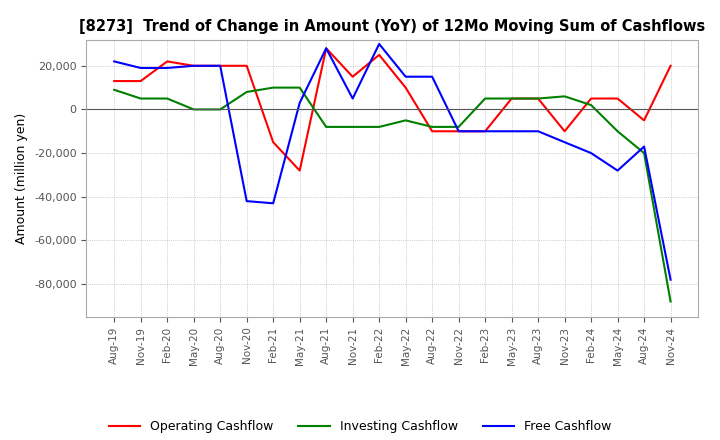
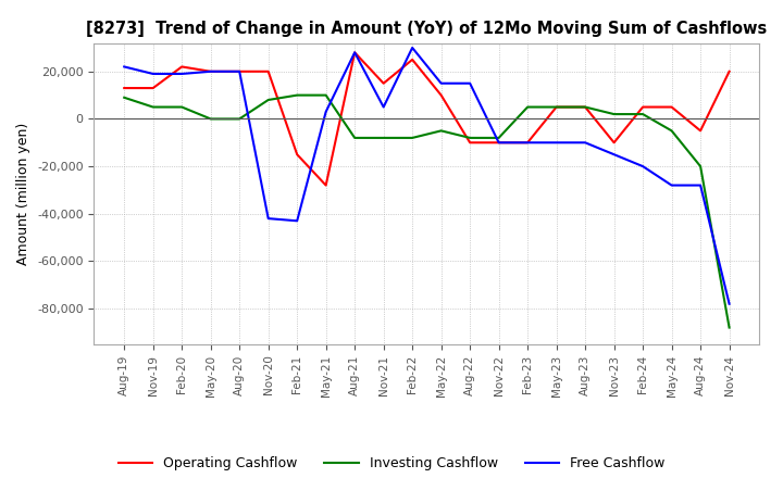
Investing Cashflow/Nov-23: 6,000 -> 2,000
Investing Cashflow/May-24: -10,000 -> -5,000
Free Cashflow/Aug-24: -17,000 -> -28,000
